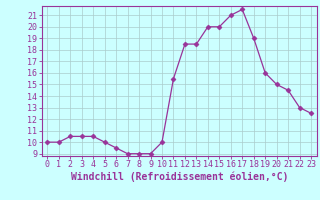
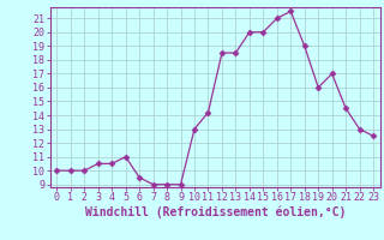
2: 10.5 -> 10.0
5: 10.0 -> 11.0
10: 10.0 -> 13.0
11: 15.5 -> 14.2
20: 15.0 -> 17.0
